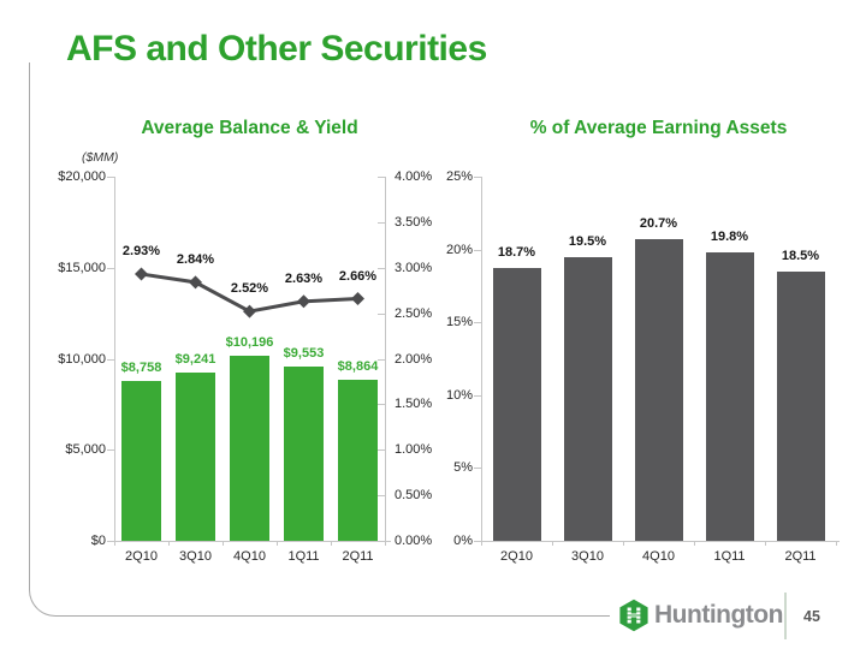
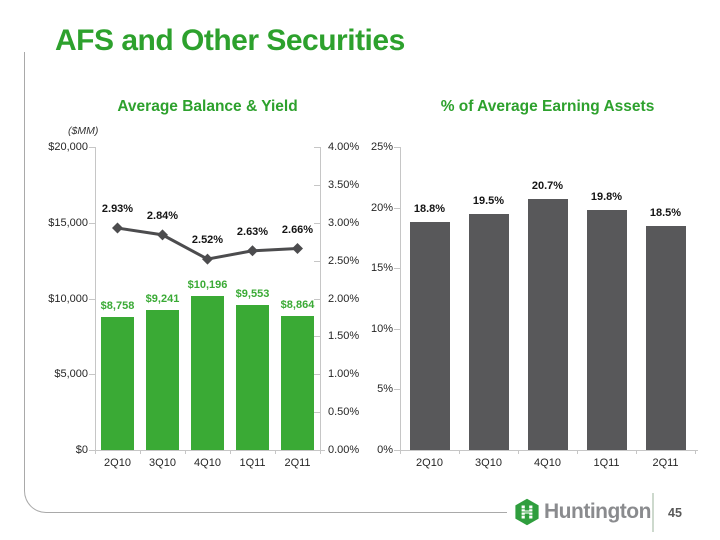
% of Average Earning Assets/2Q10: 18.7% -> 18.8%
